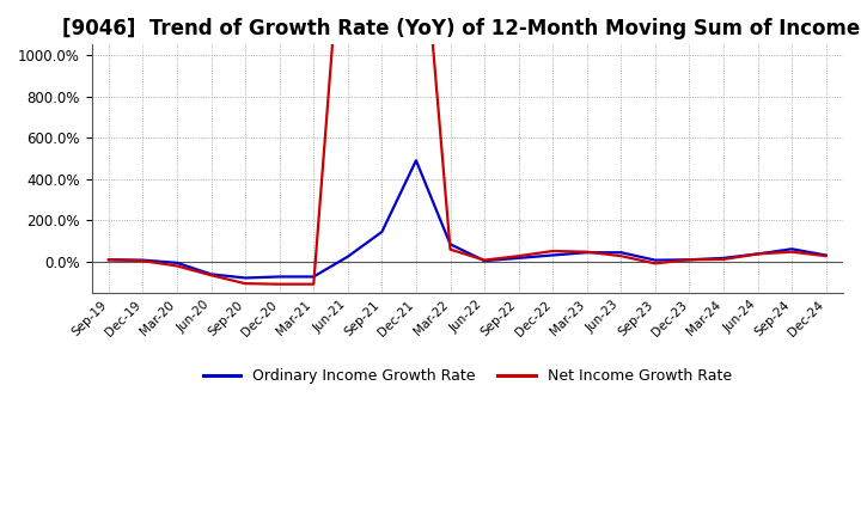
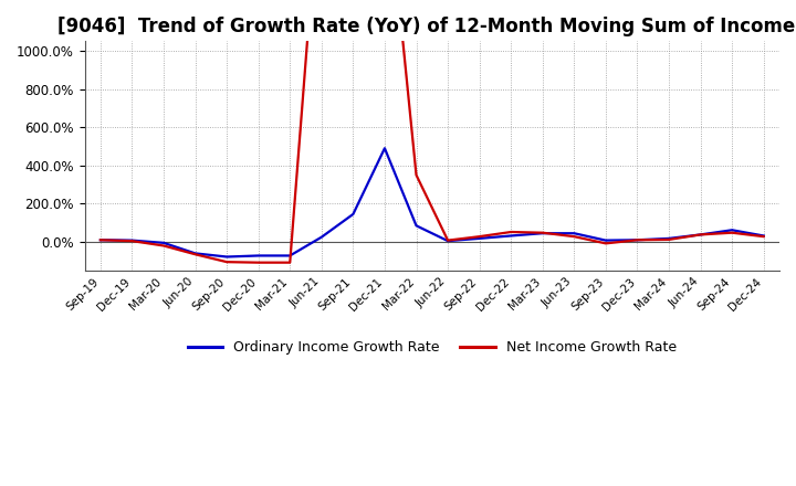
Net Income Growth Rate/Mar-22: 60% -> 350%
